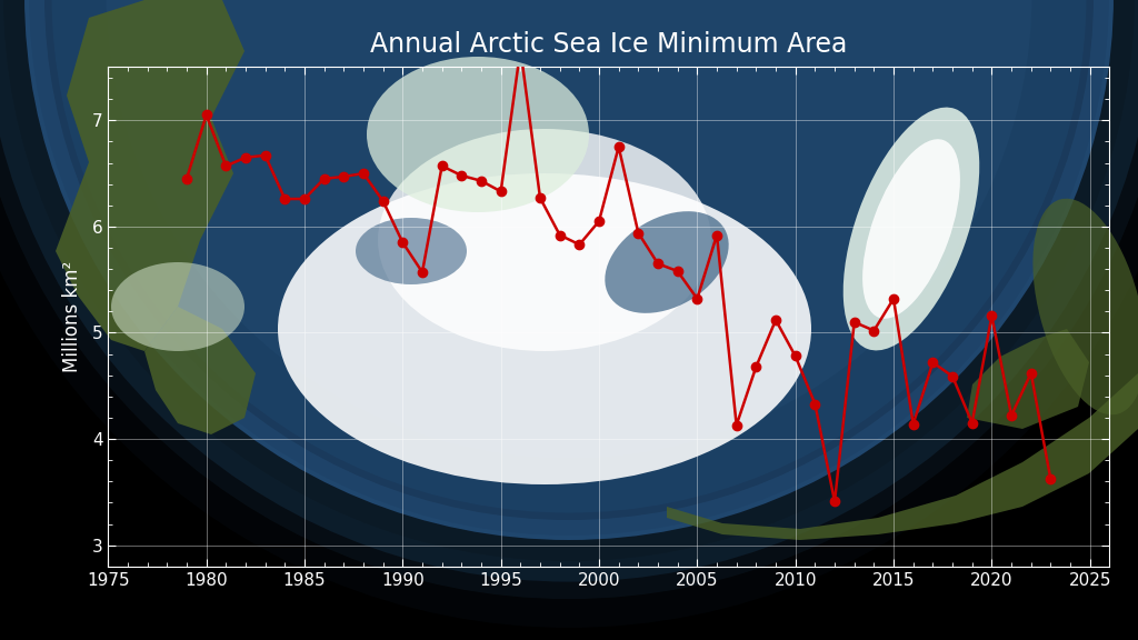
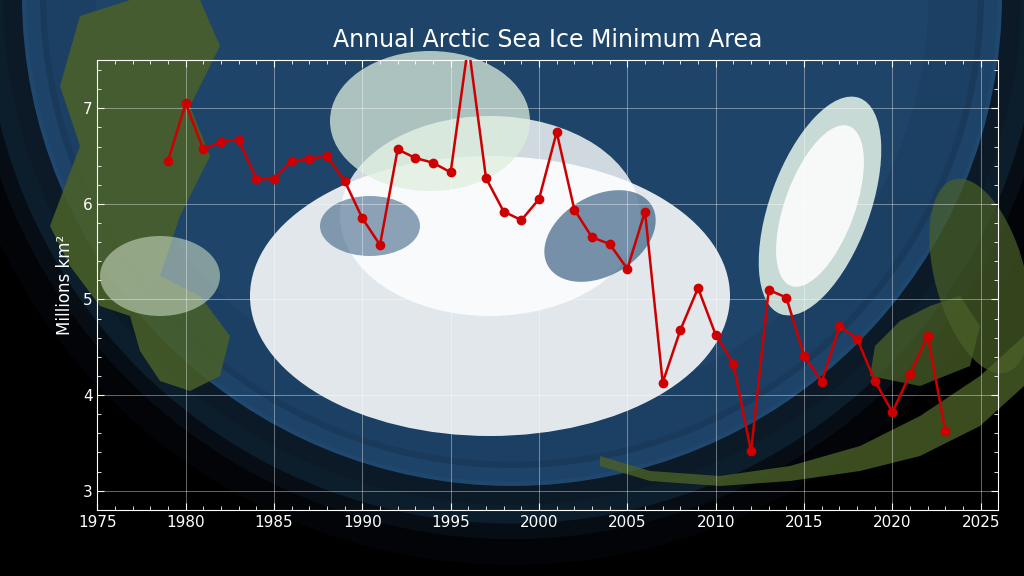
2010: 4.78 -> 4.63
2015: 5.32 -> 4.41
2020: 5.16 -> 3.82
